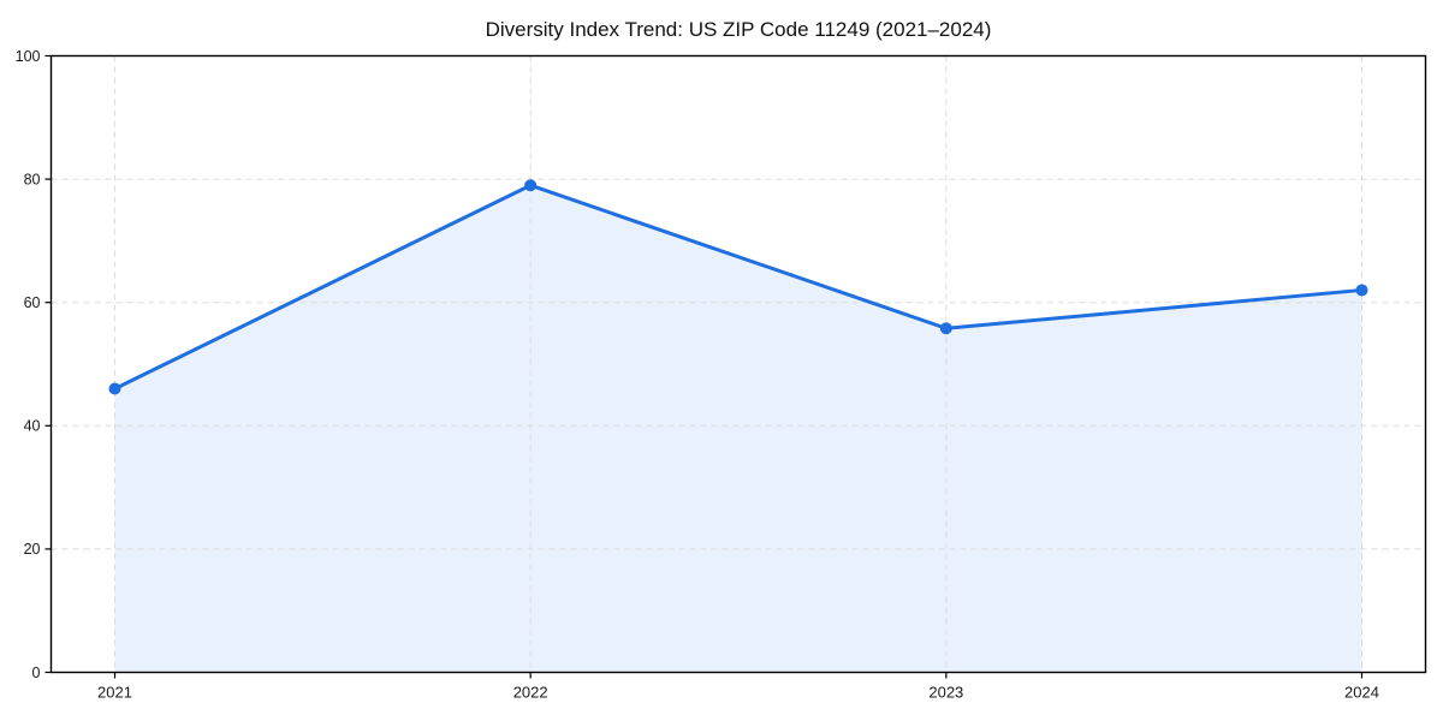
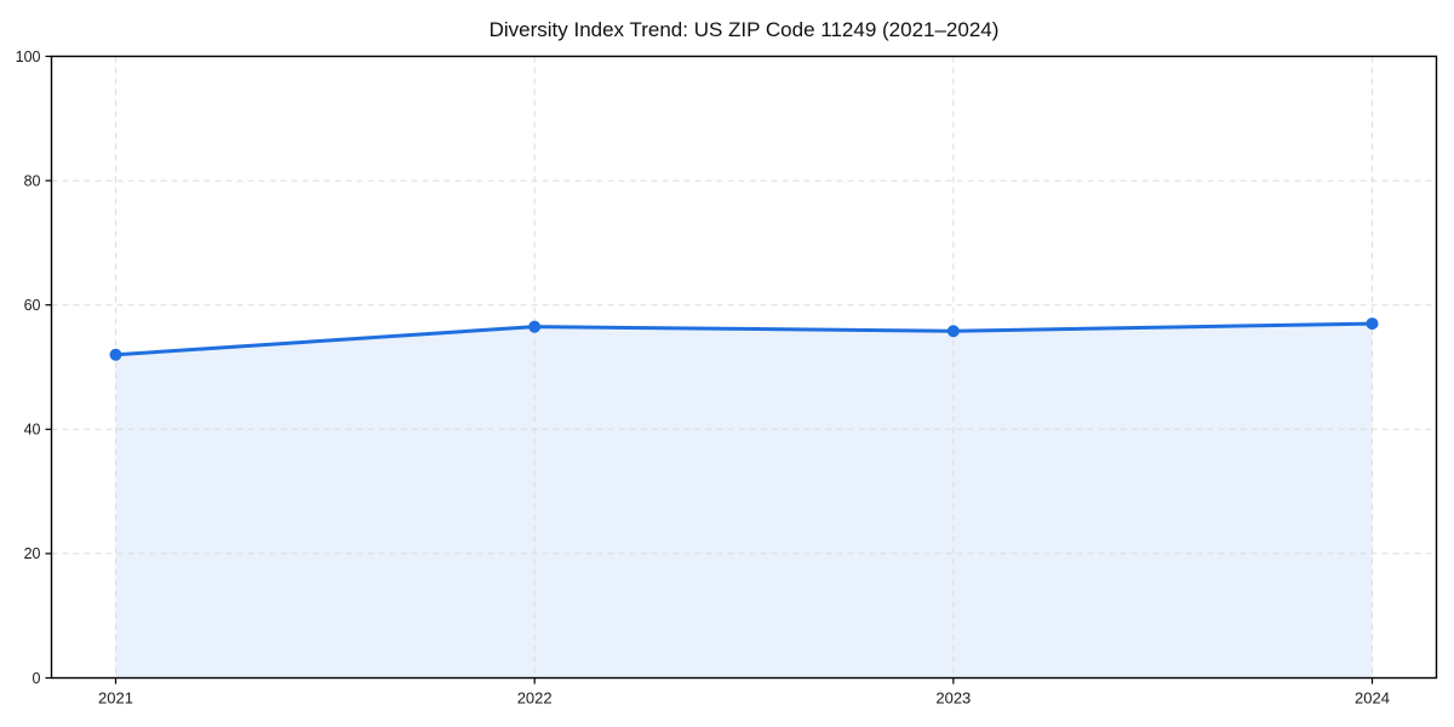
2021: 46 -> 52
2022: 79 -> 56
2024: 62 -> 57
